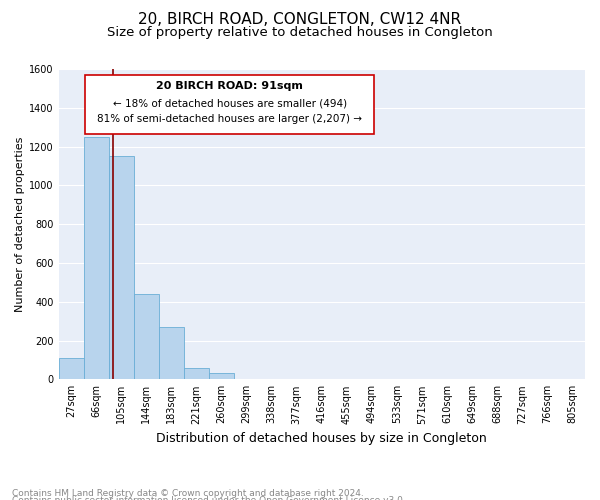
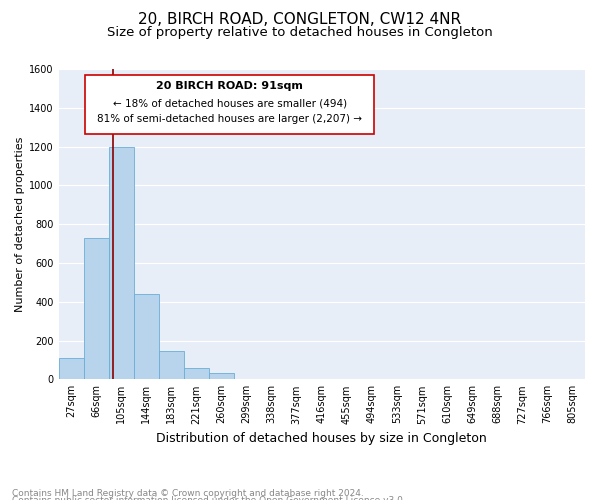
66sqm: 1250 -> 730
105sqm: 1150 -> 1200
183sqm: 270 -> 140
